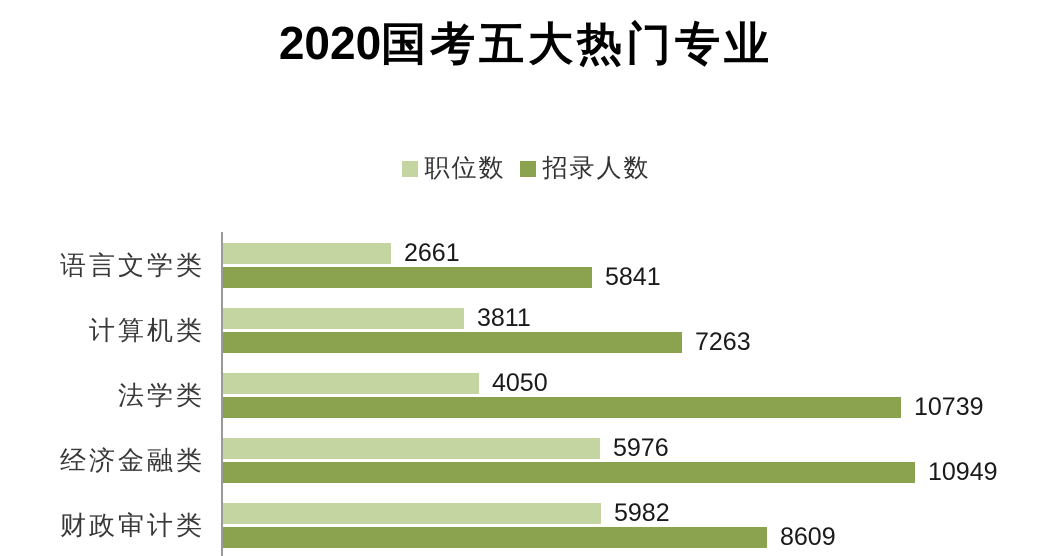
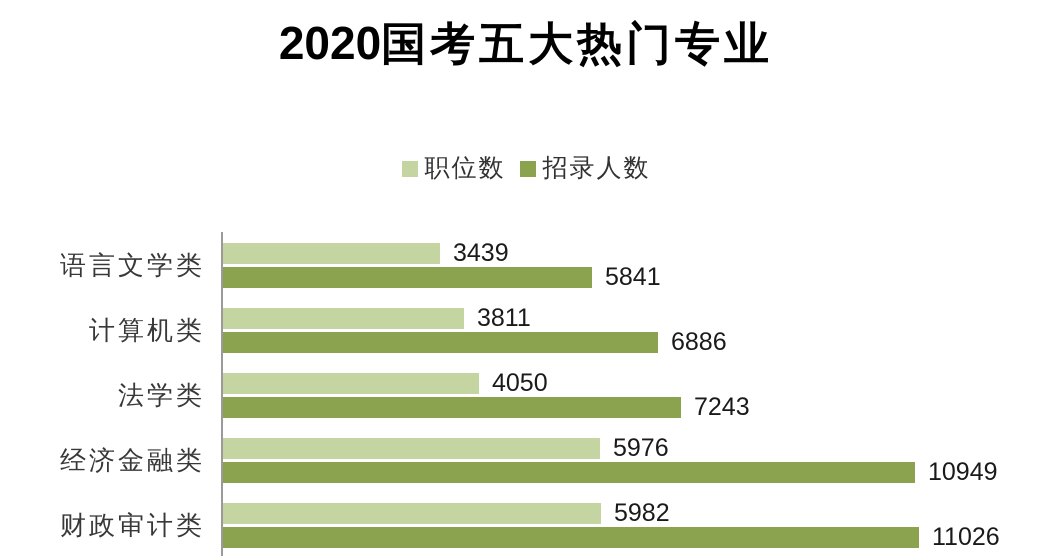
职位数/语言文学类: 2661 -> 3439
招录人数/计算机类: 7263 -> 6886
招录人数/法学类: 10739 -> 7243
招录人数/财政审计类: 8609 -> 11026
